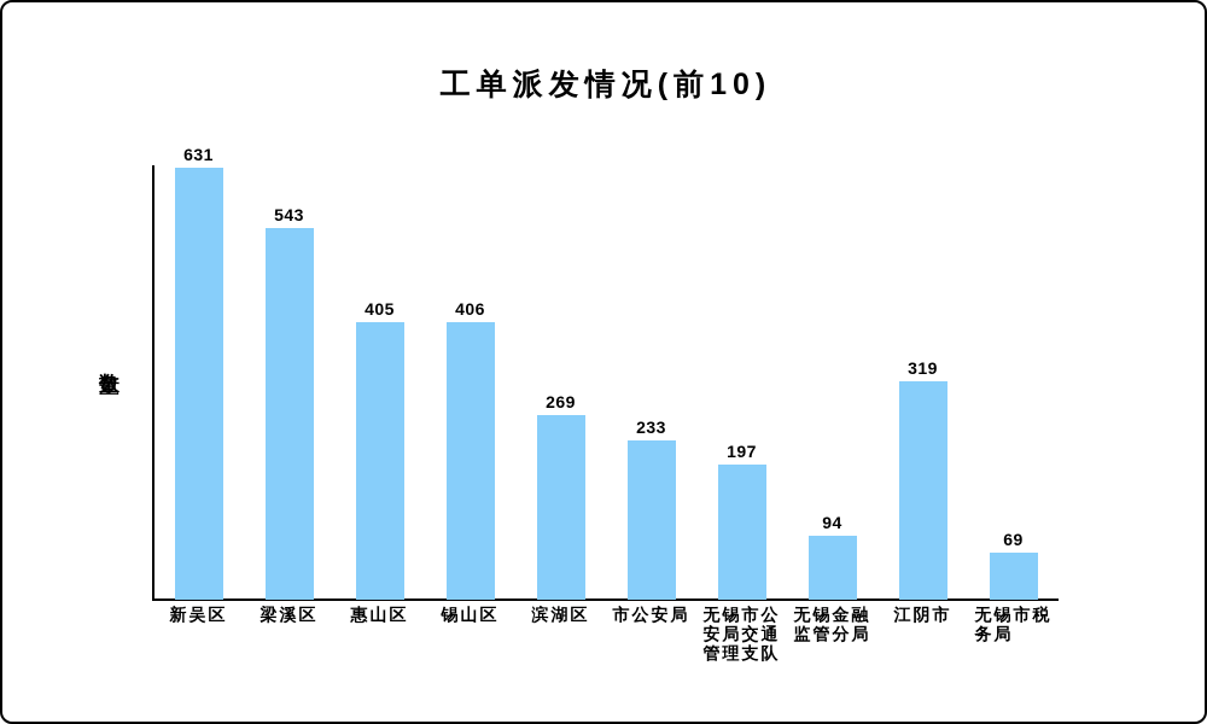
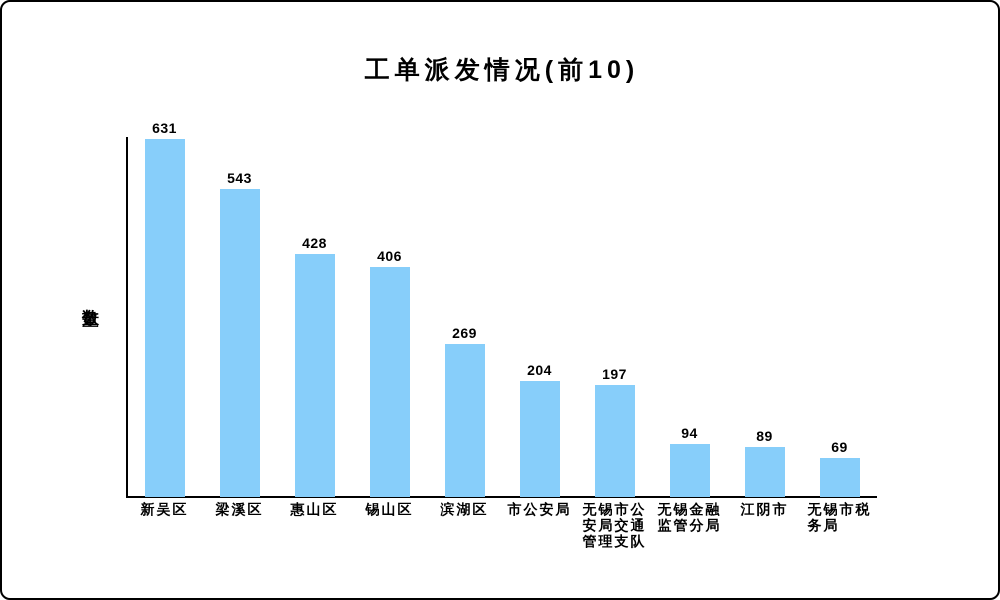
惠山区: 405 -> 428
市公安局: 233 -> 204
江阴市: 319 -> 89
